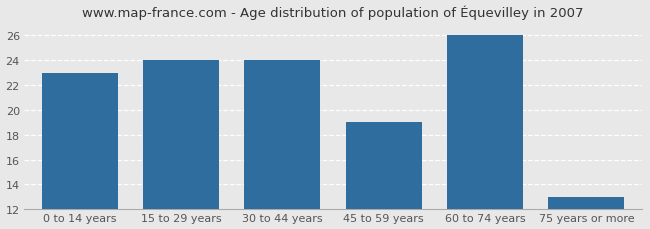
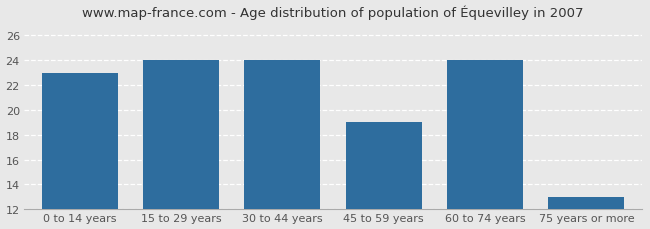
60 to 74 years: 26 -> 24
